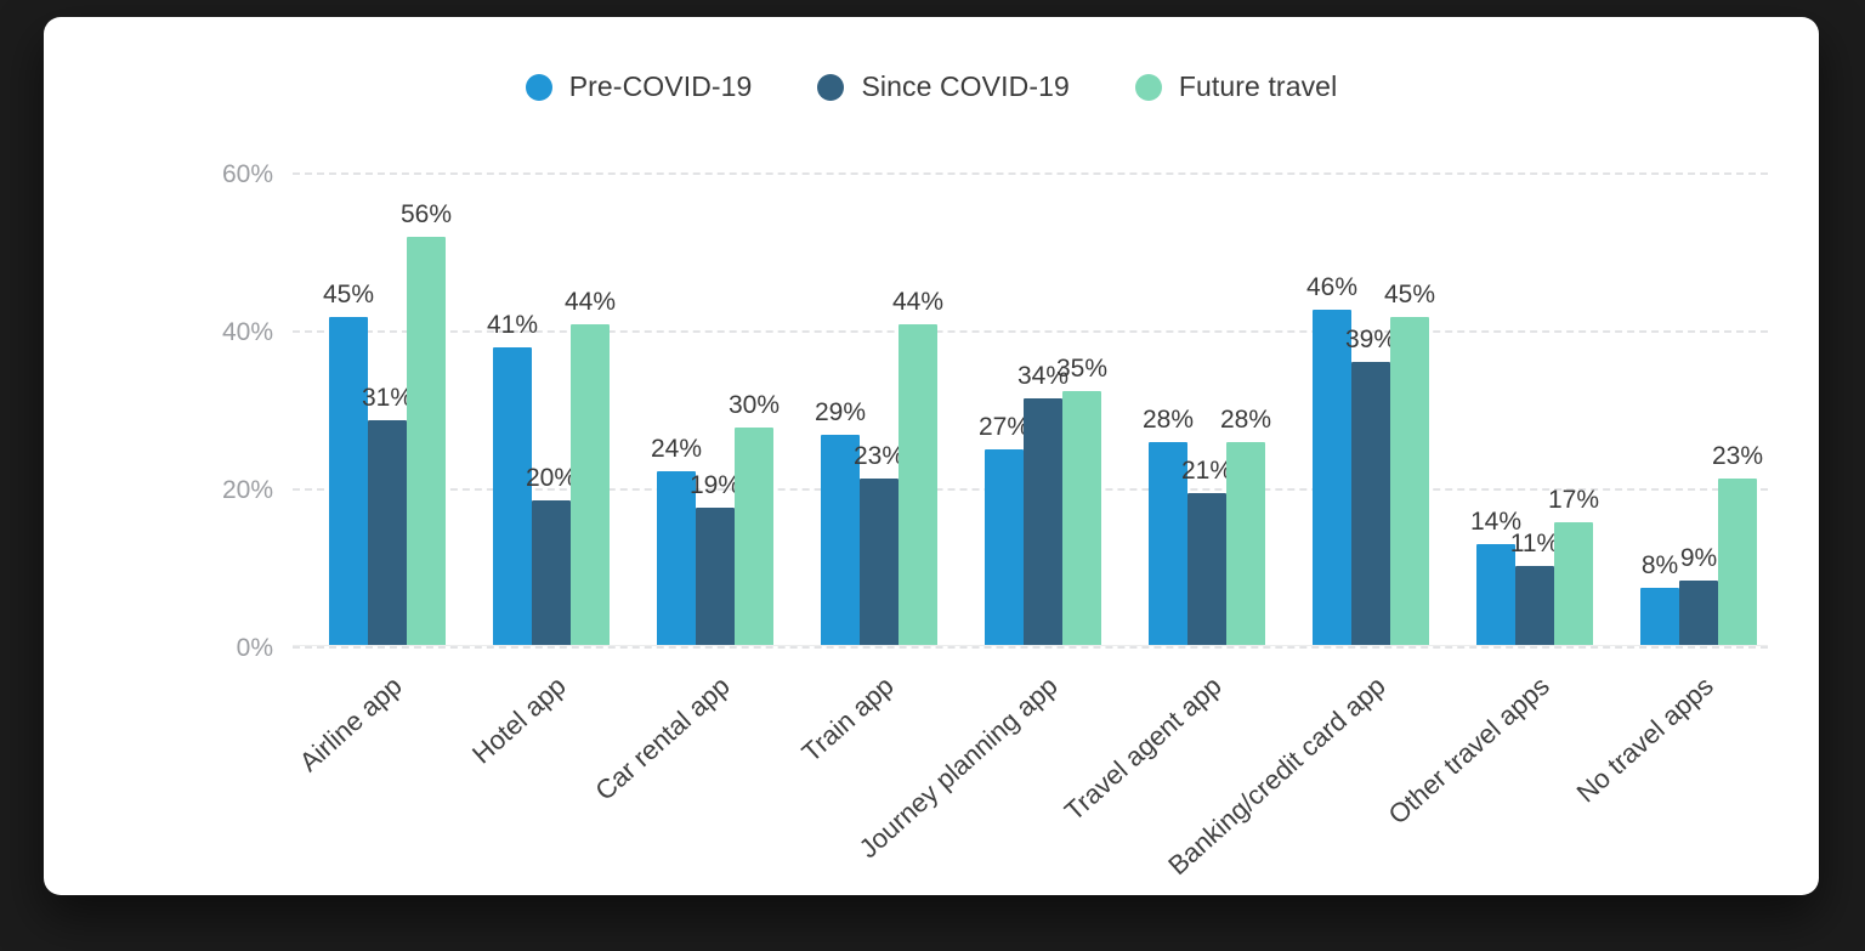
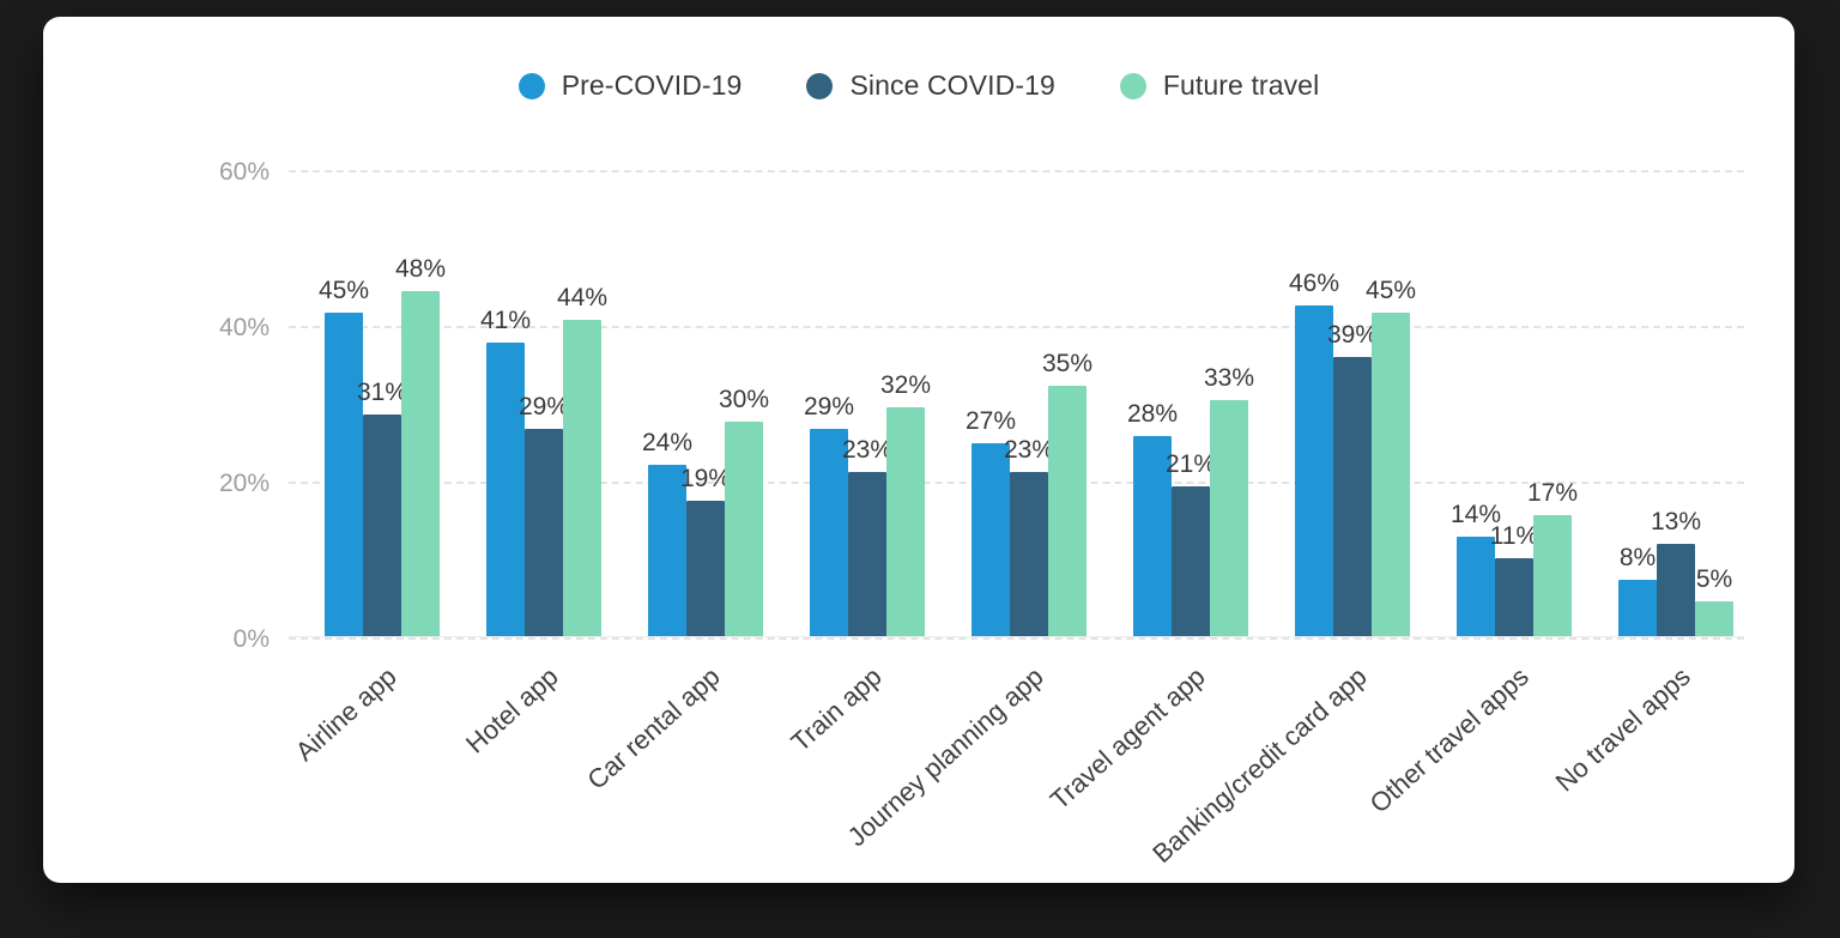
Future travel/Airline app: 56% -> 48%
Since COVID-19/Hotel app: 20% -> 29%
Future travel/Train app: 44% -> 32%
Since COVID-19/Journey planning app: 34% -> 23%
Future travel/Travel agent app: 28% -> 33%
Since COVID-19/No travel apps: 9% -> 13%
Future travel/No travel apps: 23% -> 5%
